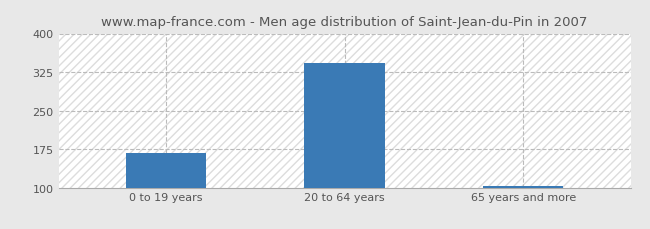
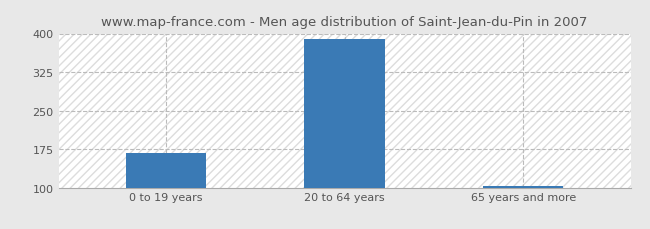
20 to 64 years: 342 -> 390
